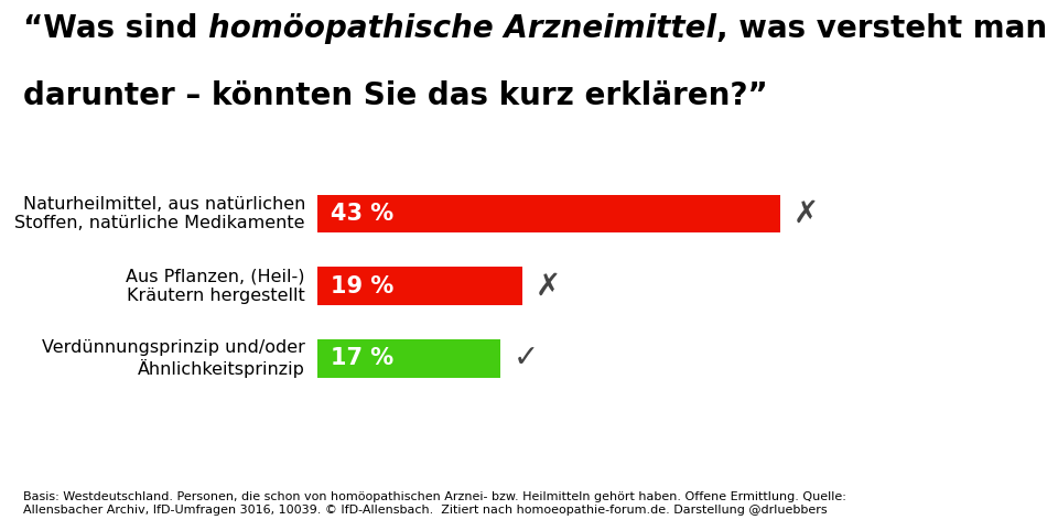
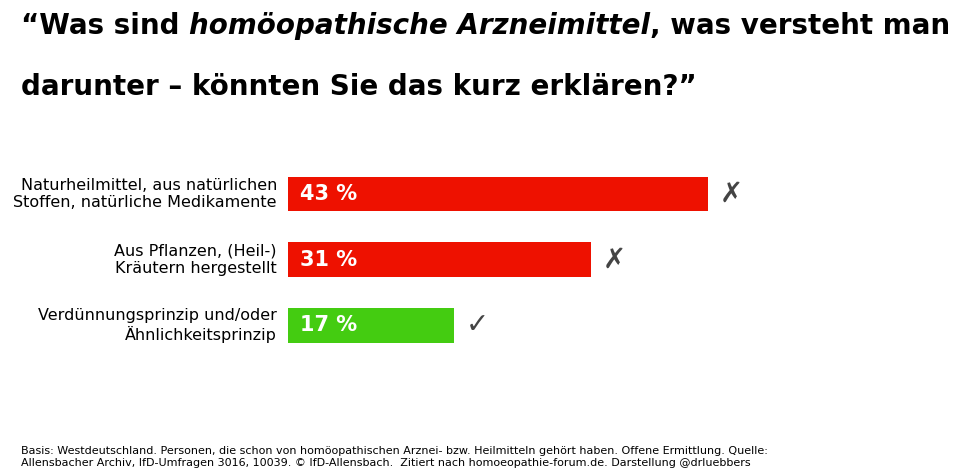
Aus Pflanzen, (Heil-) Kräutern hergestellt: 19 -> 31
